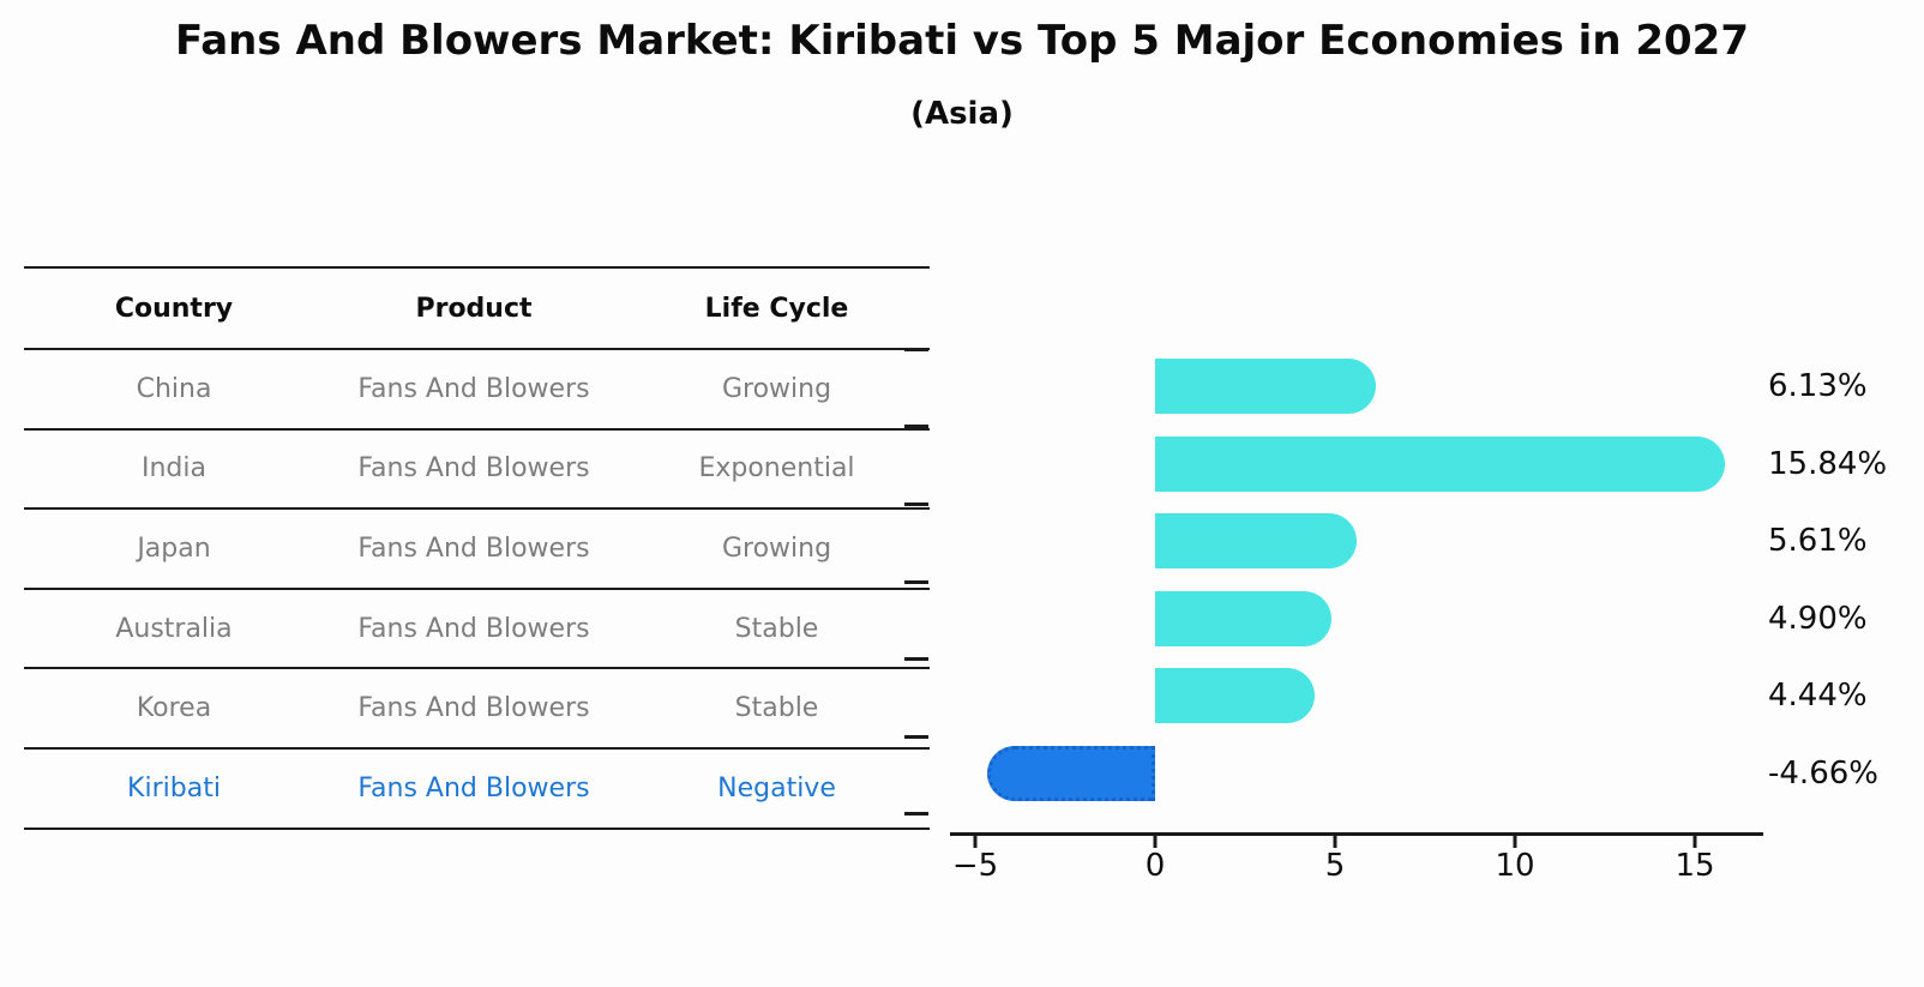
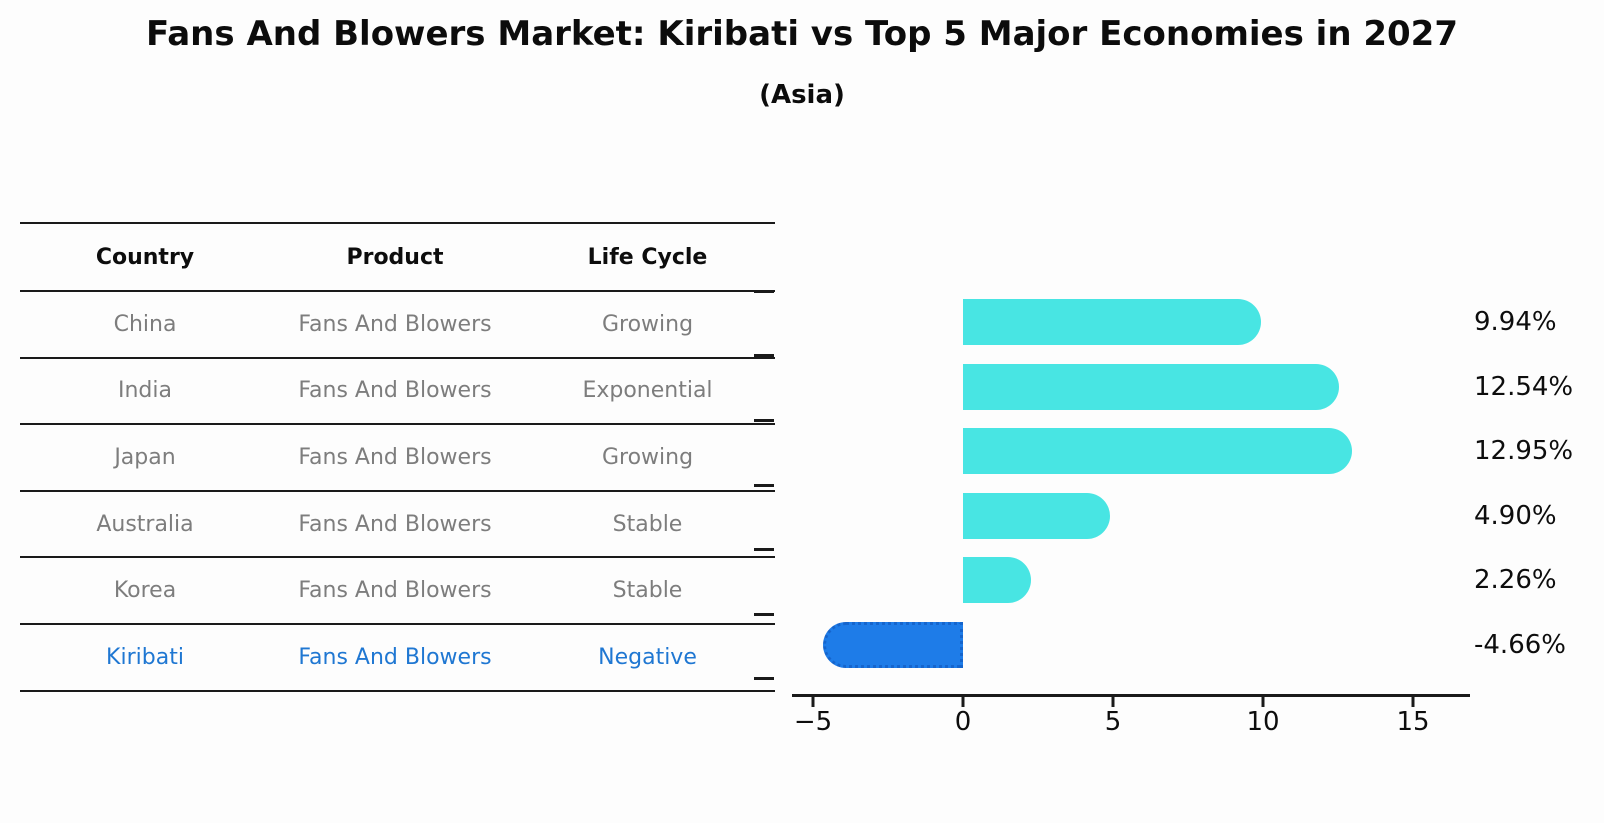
China: 6.13% -> 9.94%
India: 15.84% -> 12.54%
Japan: 5.61% -> 12.95%
Korea: 4.44% -> 2.26%
